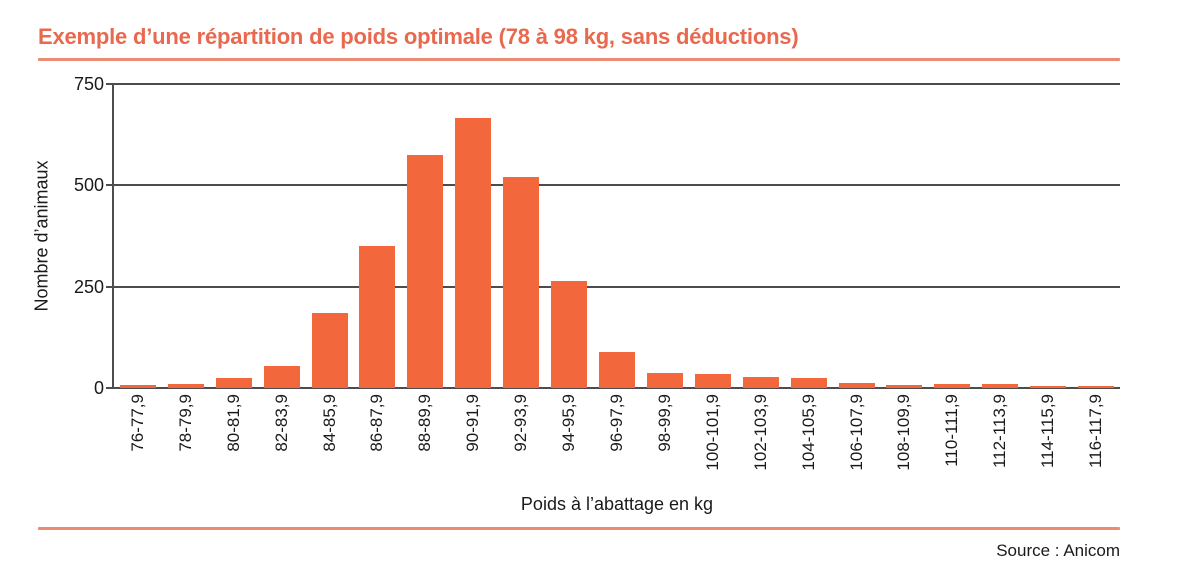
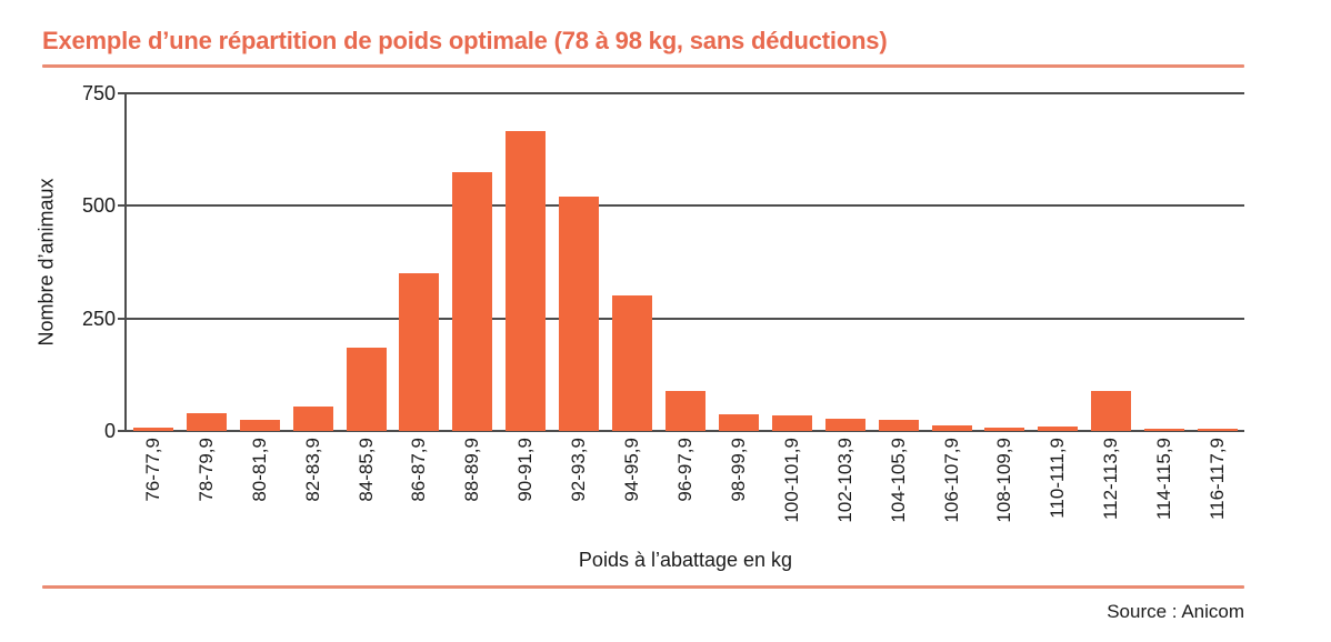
78-79,9: 10 -> 40
94-95,9: 260 -> 300
112-113,9: 10 -> 90
